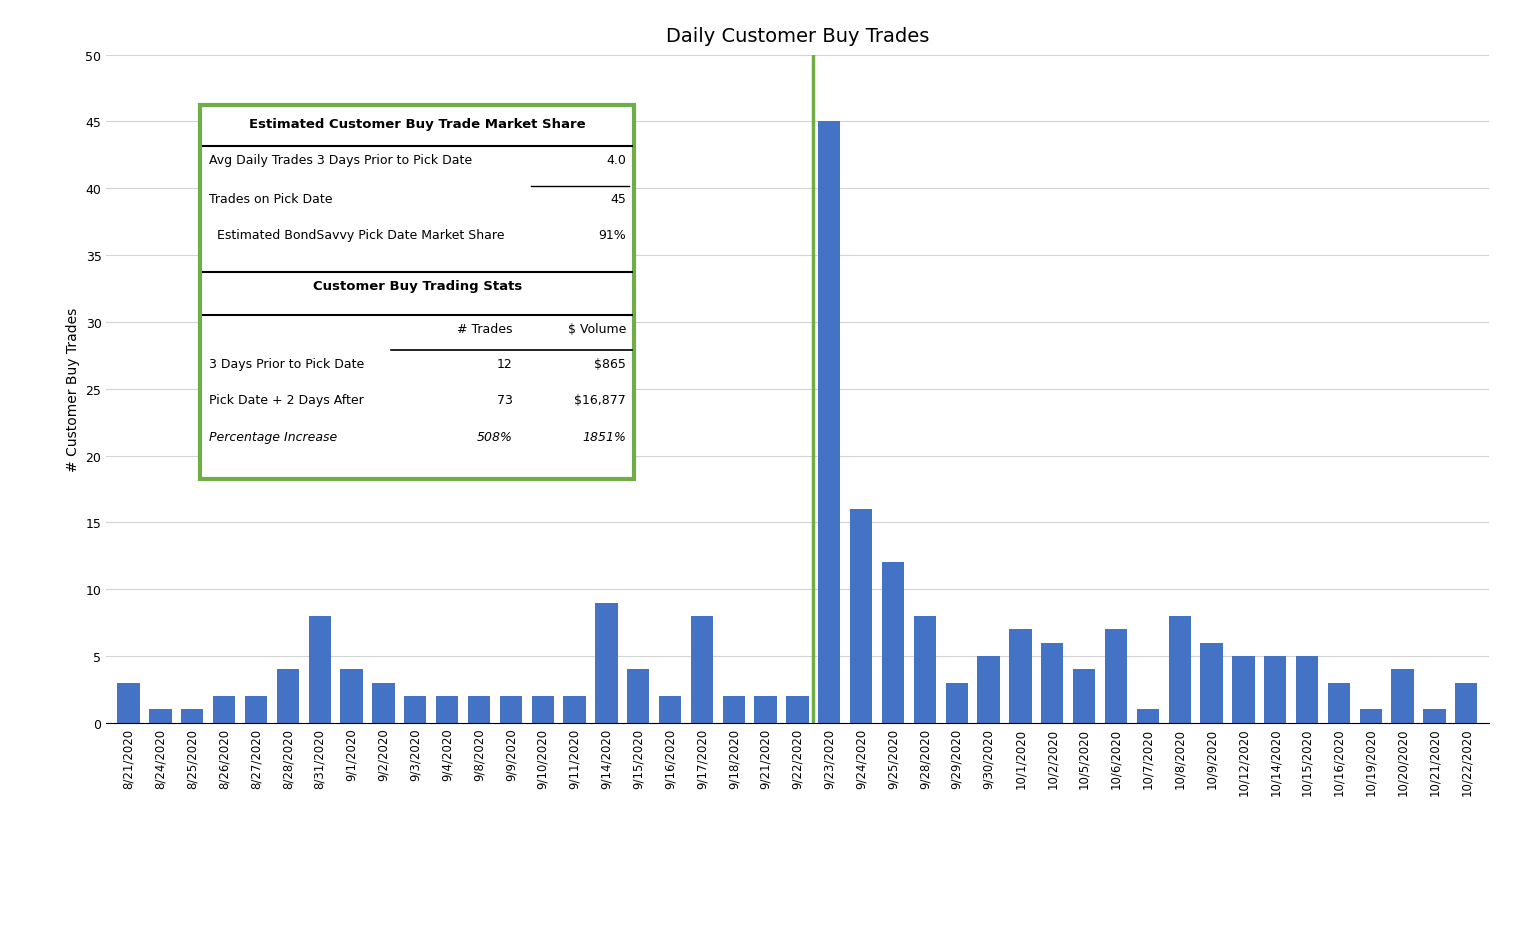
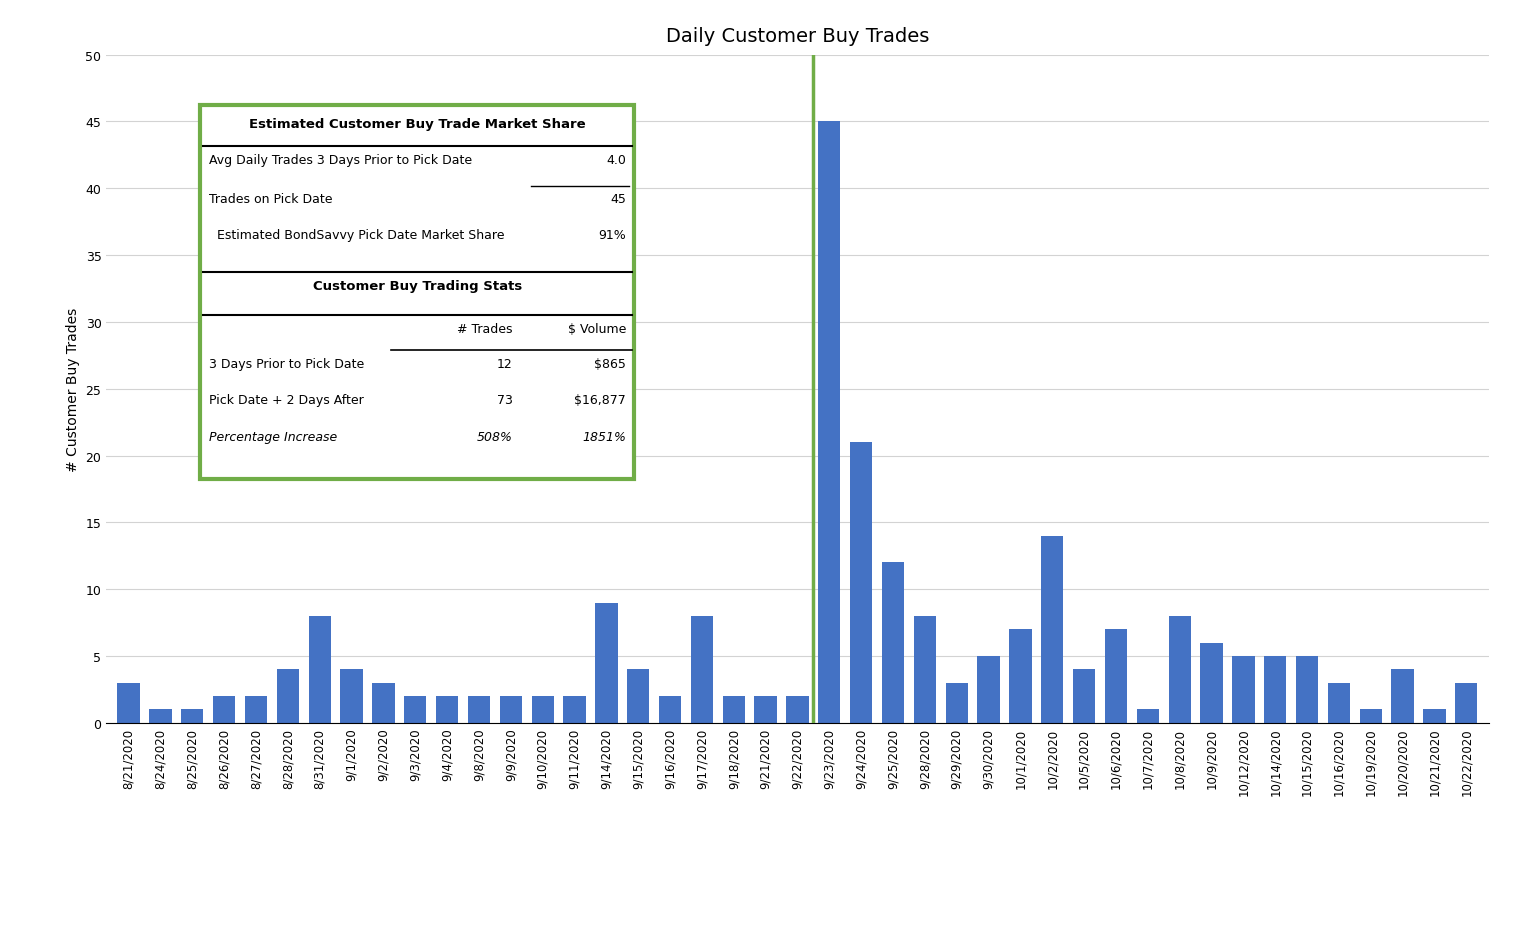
9/24/2020: 16 -> 21
10/2/2020: 6 -> 14
